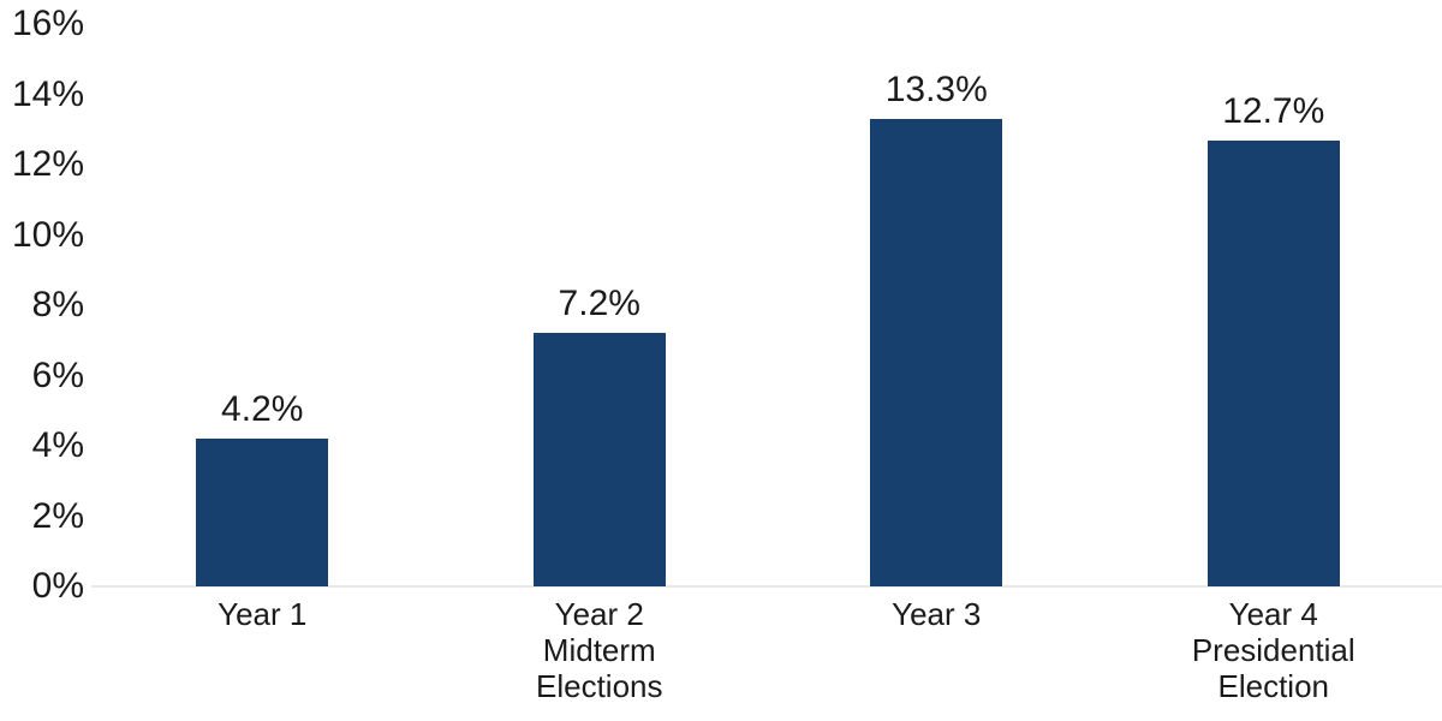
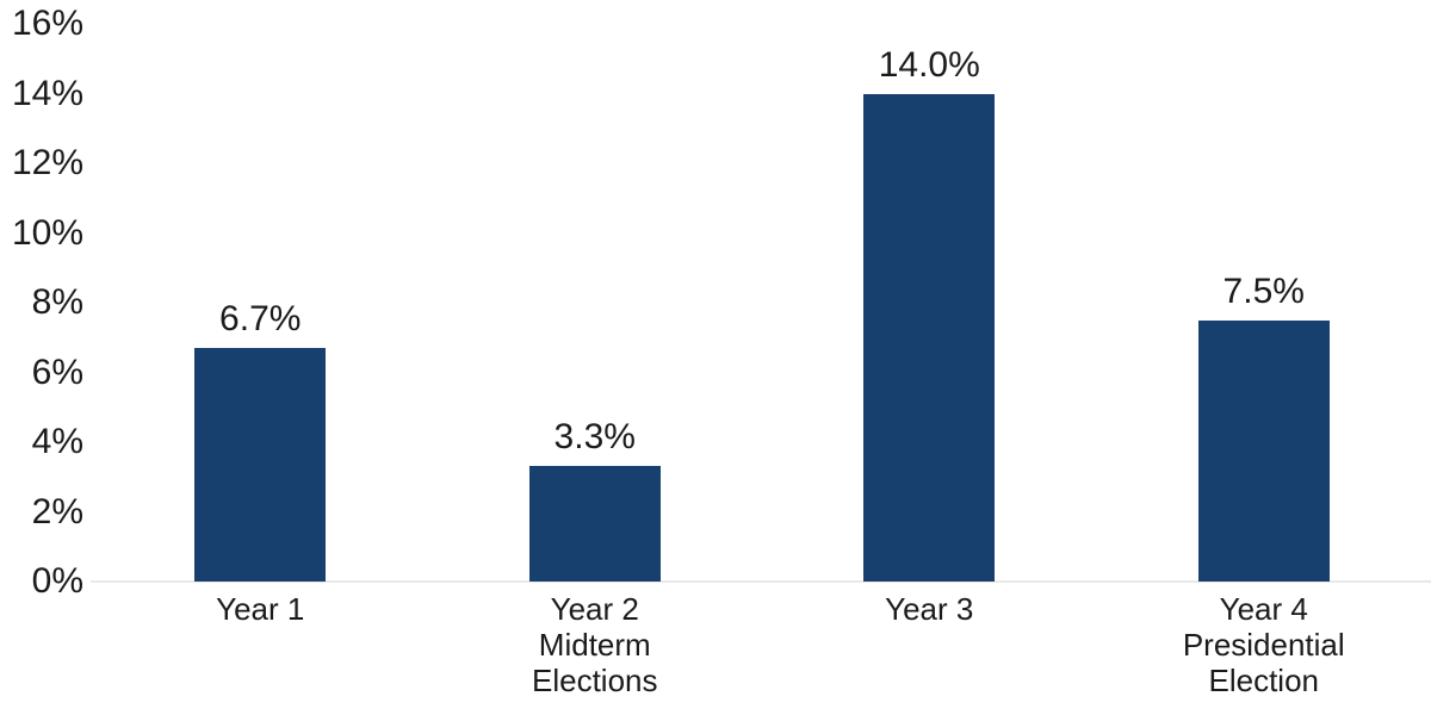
Year 1: 4.2% -> 6.7%
Year 2 Midterm Elections: 7.2% -> 3.3%
Year 3: 13.3% -> 14.0%
Year 4 Presidential Election: 12.7% -> 7.5%
